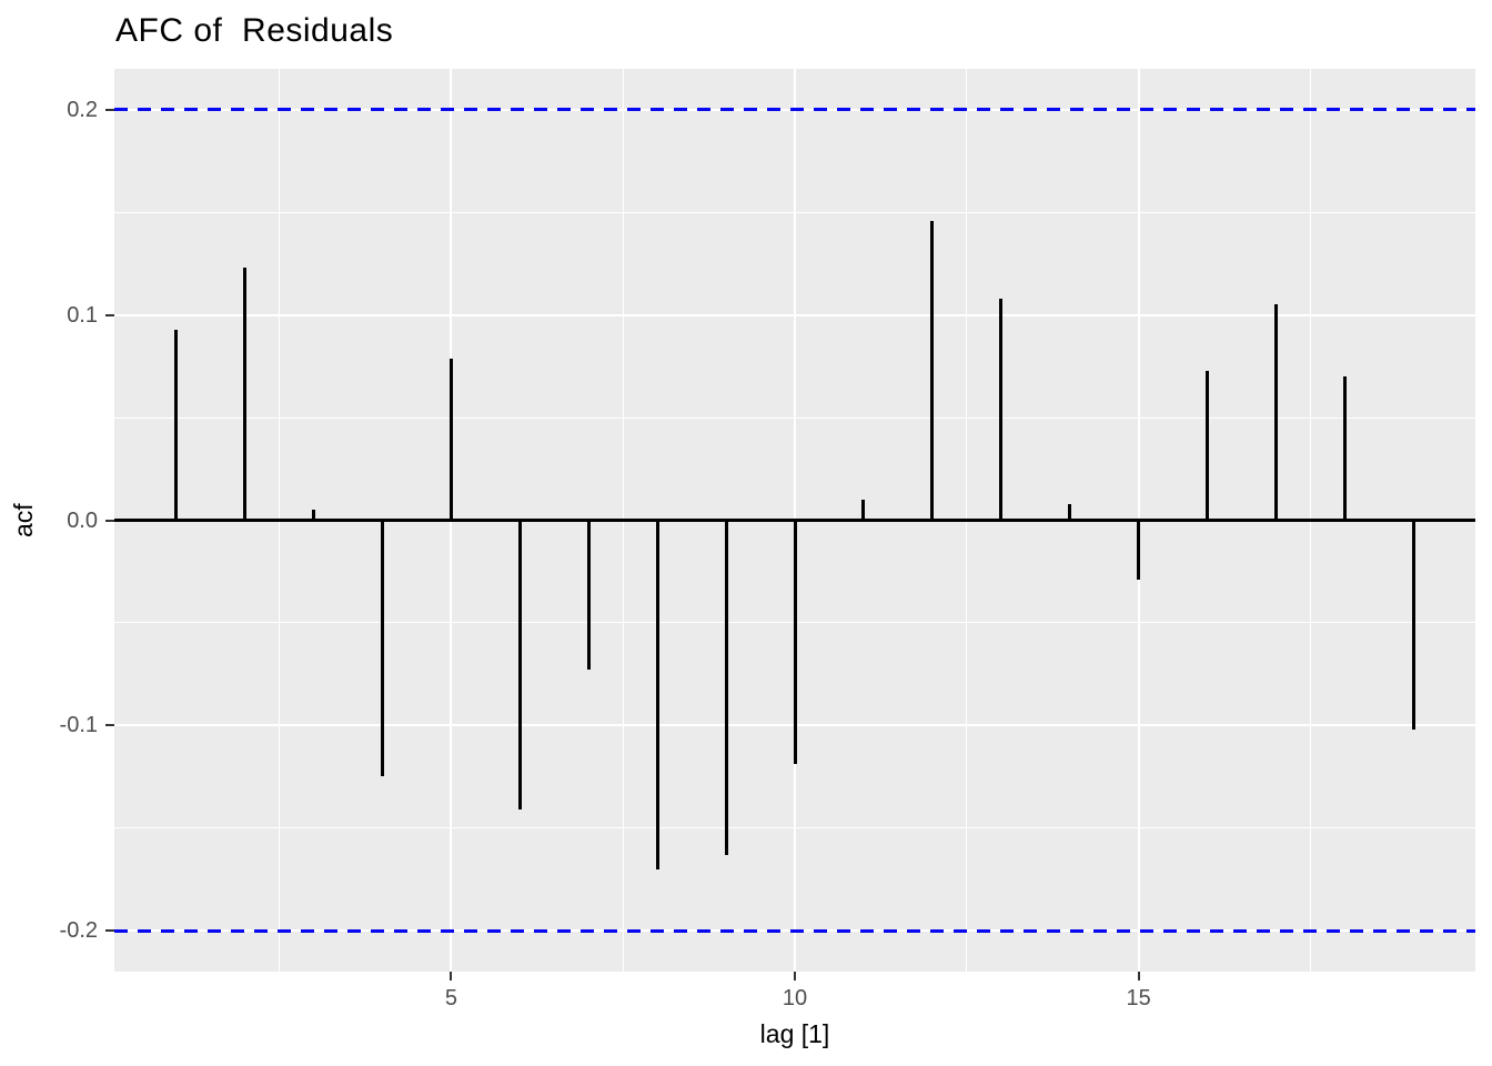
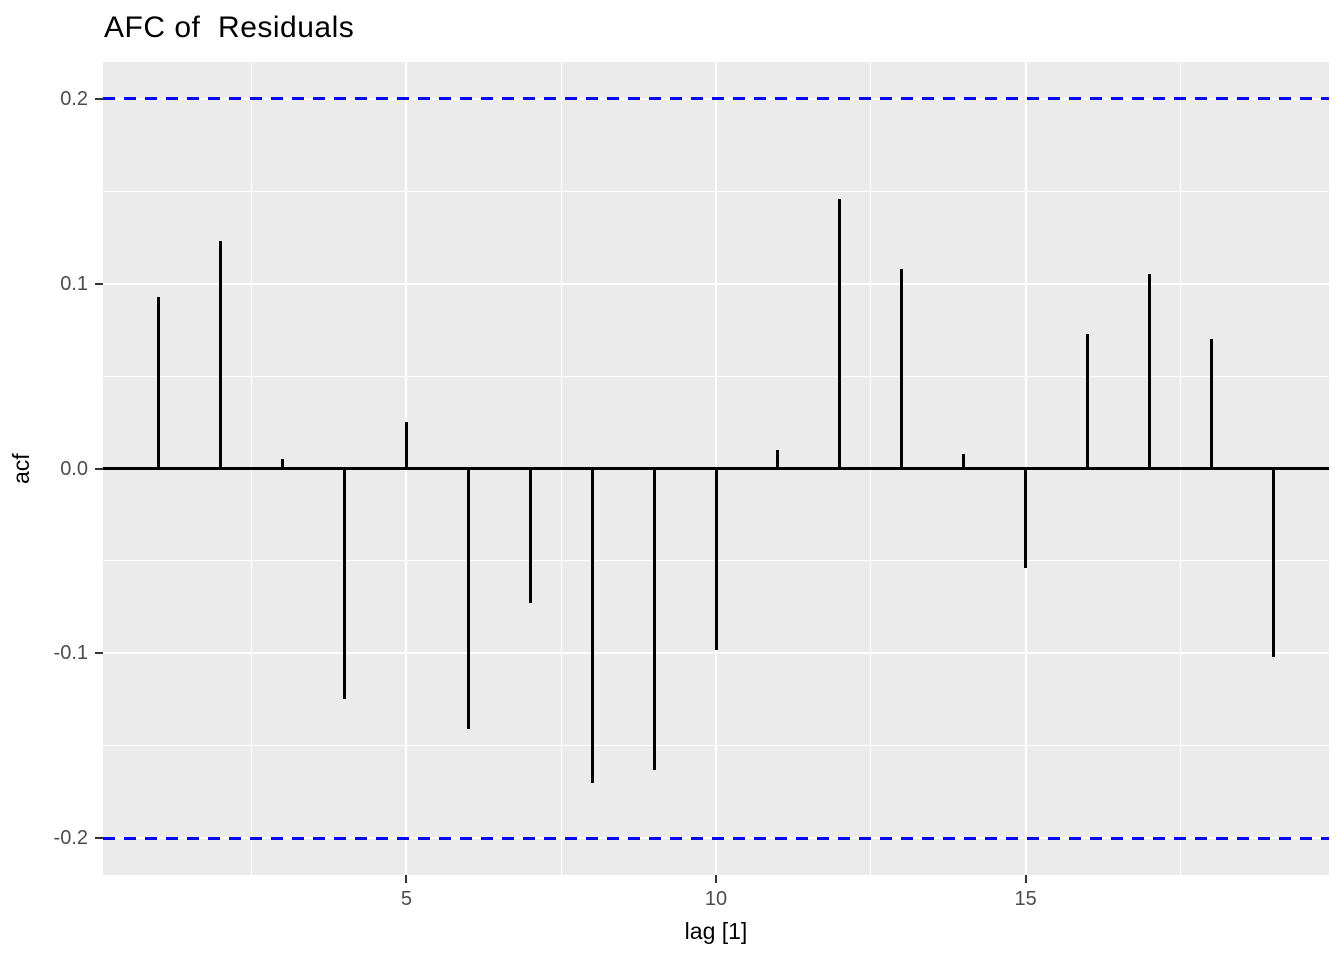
5: 0.079 -> 0.025
10: -0.119 -> -0.098
15: -0.029 -> -0.054
